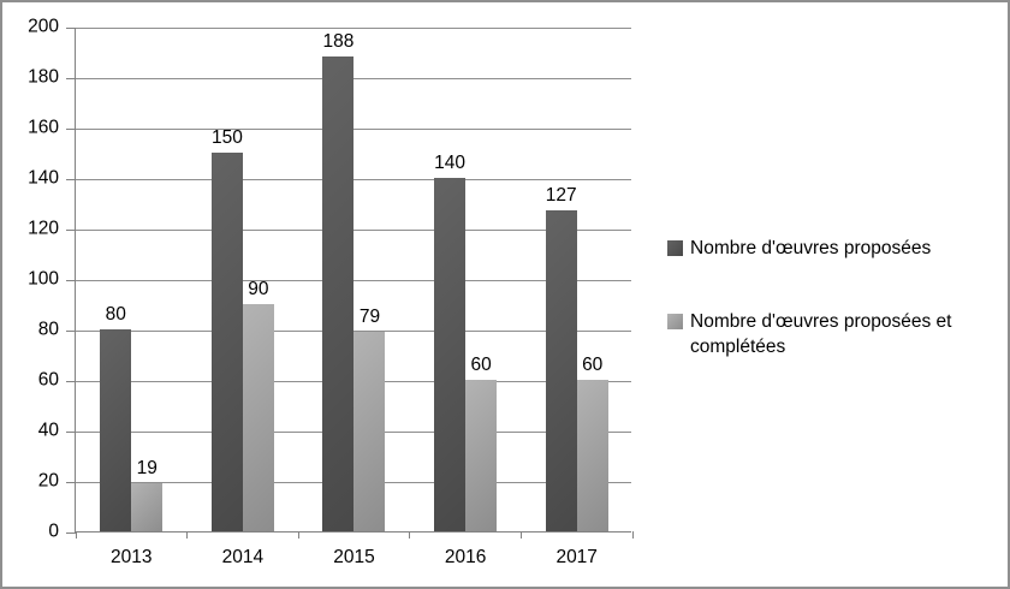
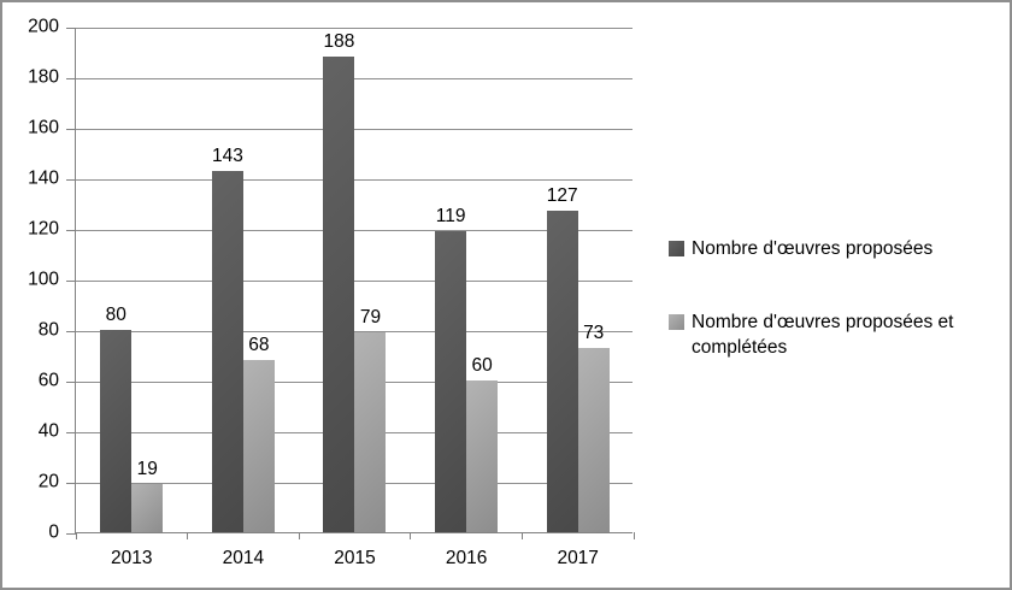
Nombre d'œuvres proposées/2014: 150 -> 143
Nombre d'œuvres proposées et complétées/2014: 90 -> 68
Nombre d'œuvres proposées/2016: 140 -> 119
Nombre d'œuvres proposées et complétées/2017: 60 -> 73
